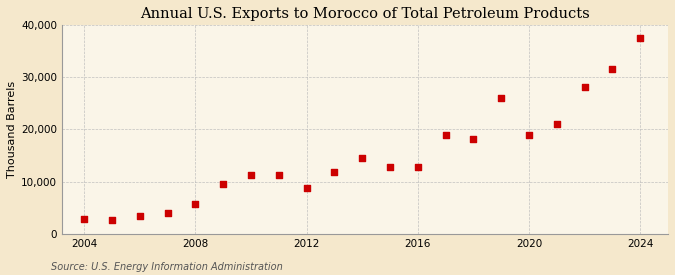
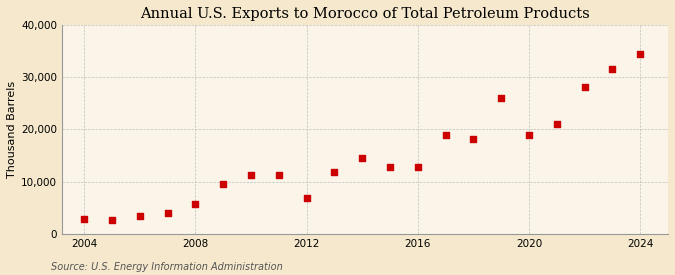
2012: 8,700 -> 6,800
2024: 37,500 -> 34,400
